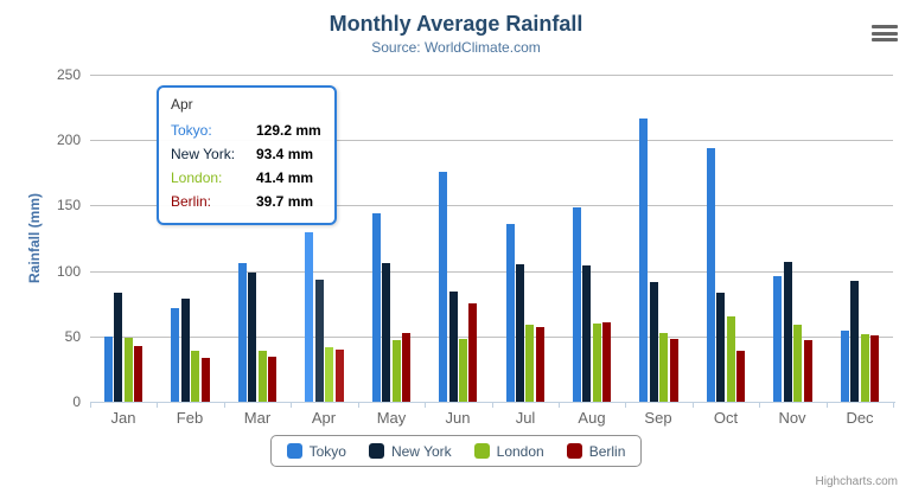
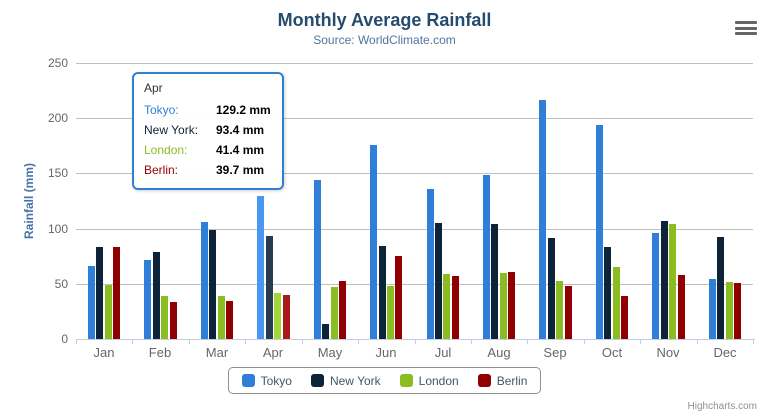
Tokyo/Jan: 50 -> 66
Berlin/Jan: 42 -> 83
New York/May: 106 -> 14
London/Nov: 59 -> 104
Berlin/Nov: 47 -> 58
